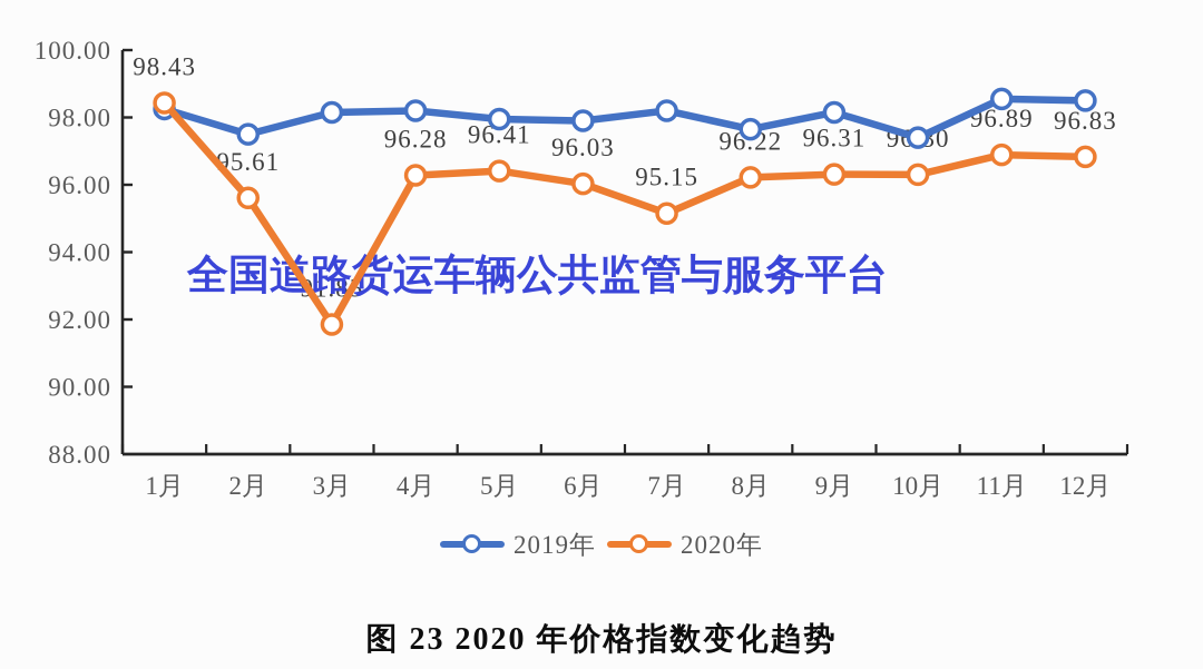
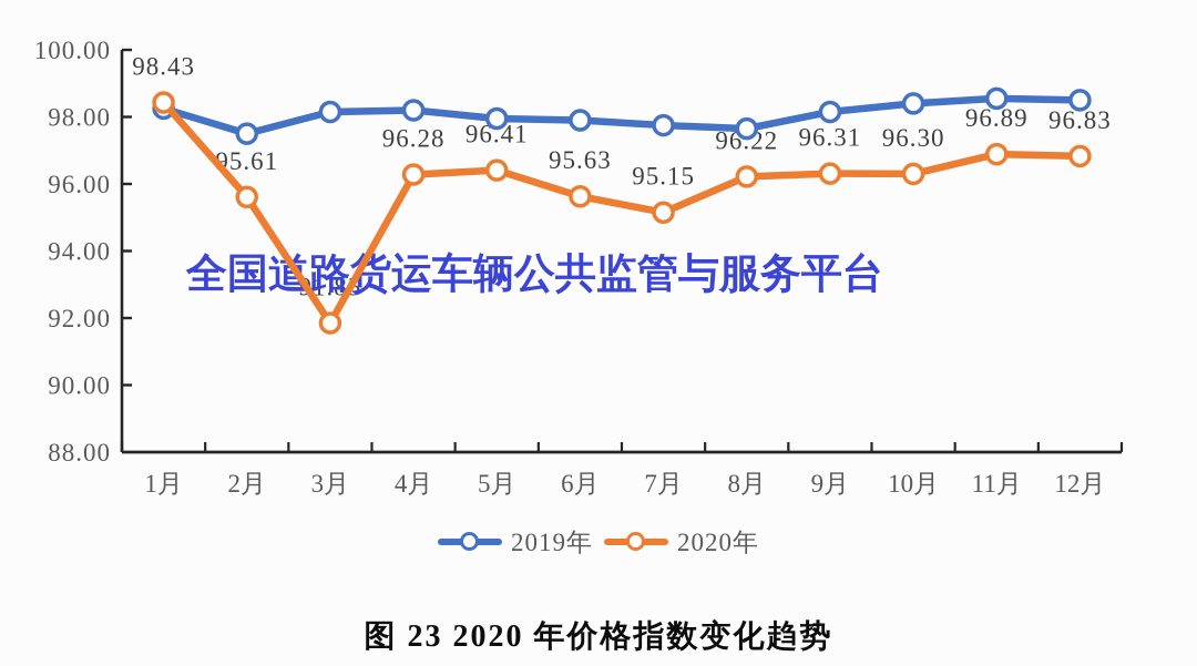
2020年/6月: 96.03 -> 95.63
2019年/7月: 98.2 -> 97.8
2019年/10月: 97.4 -> 98.4
